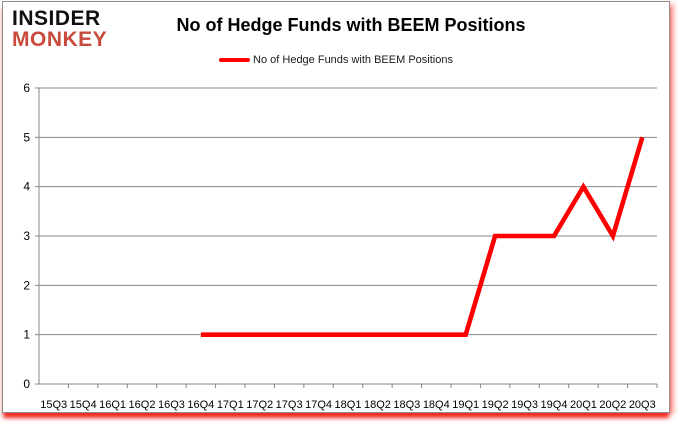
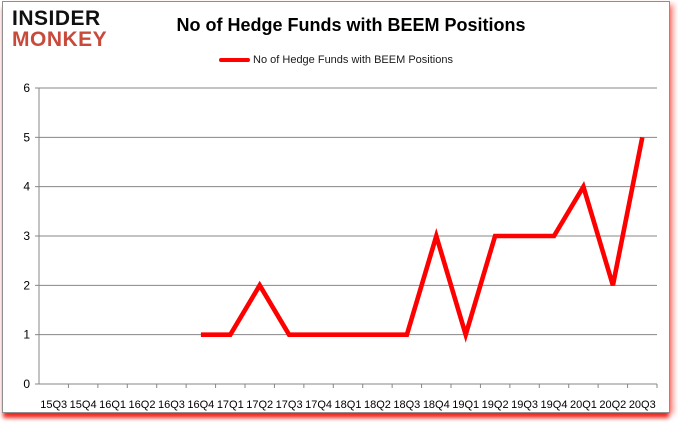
17Q2: 1 -> 2
18Q4: 1 -> 3
20Q2: 3 -> 2
